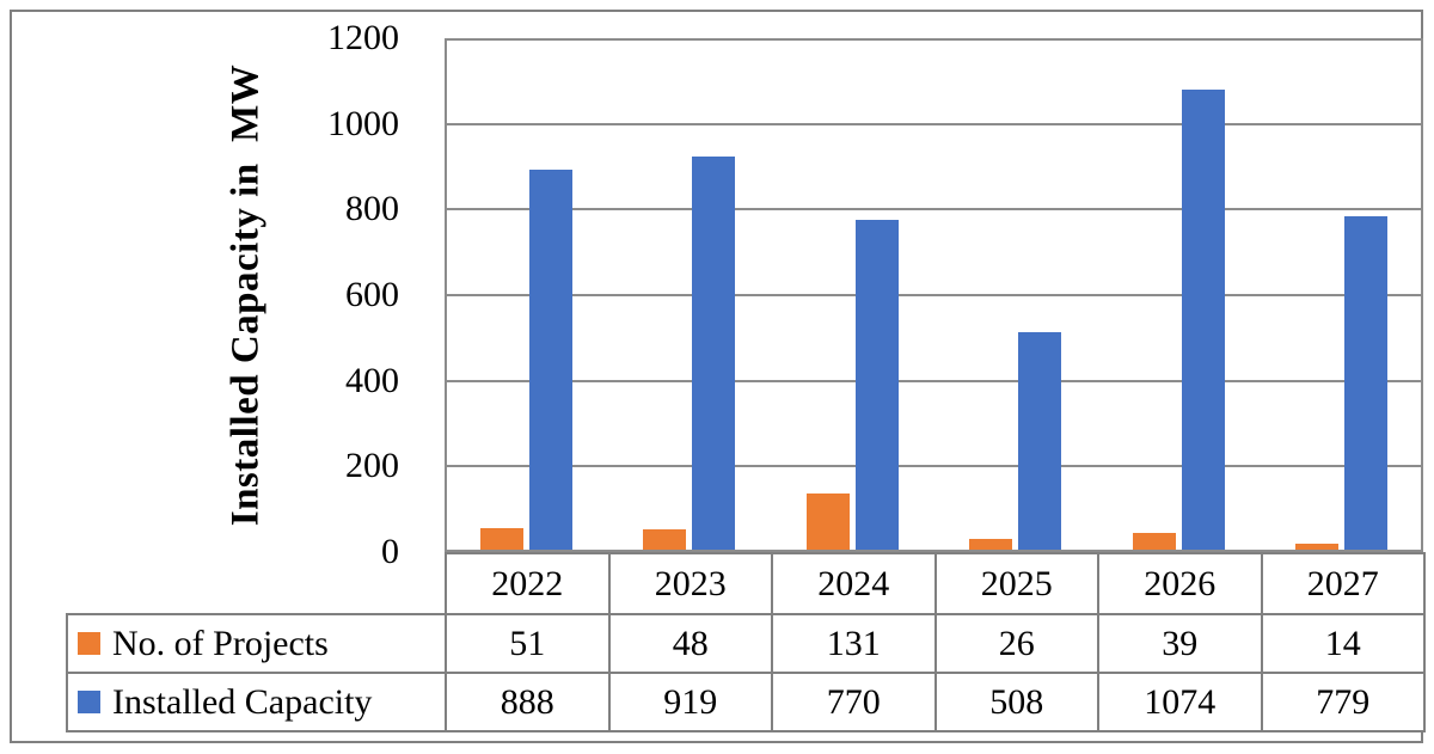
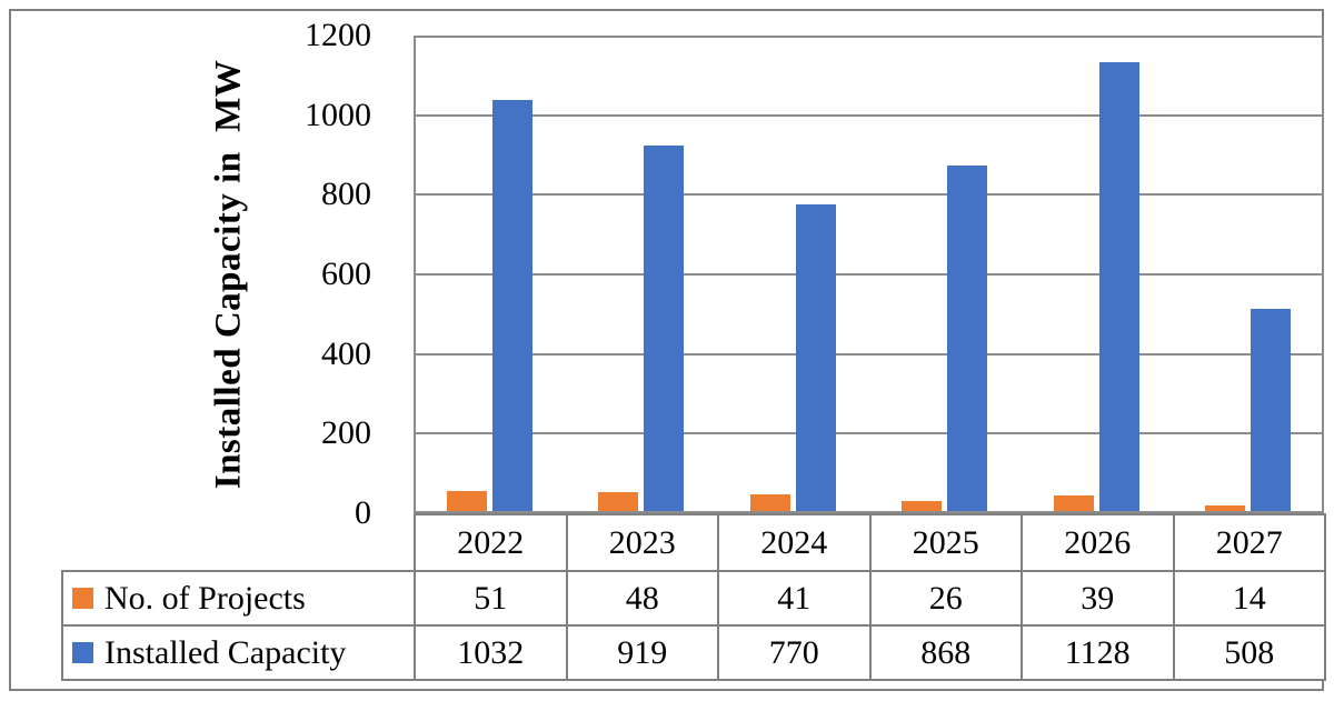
Installed Capacity/2022: 888 -> 1032
No. of Projects/2024: 131 -> 41
Installed Capacity/2025: 508 -> 868
Installed Capacity/2026: 1074 -> 1128
Installed Capacity/2027: 779 -> 508
